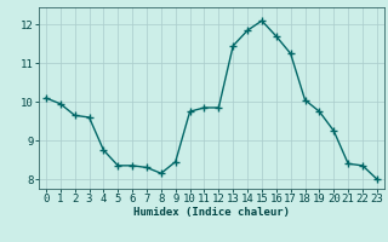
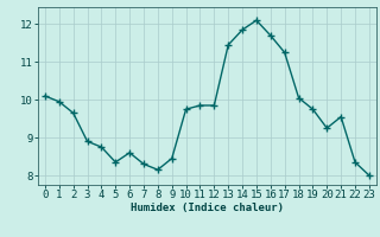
3: 9.60 -> 8.90
6: 8.35 -> 8.60
21: 8.40 -> 9.55
